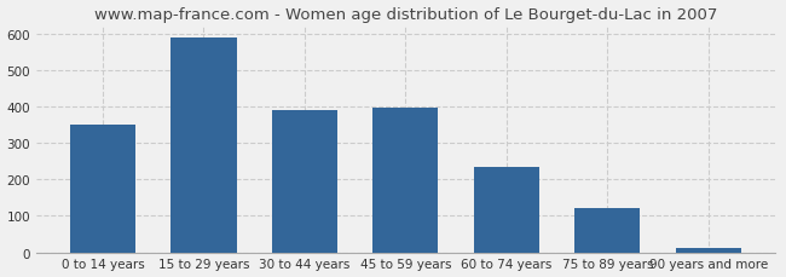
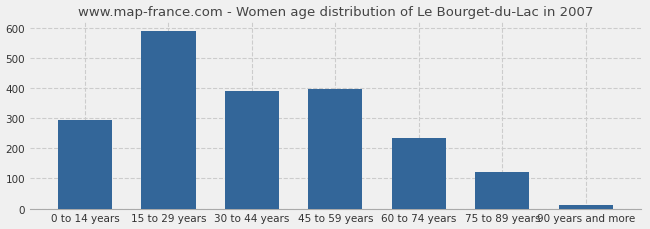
0 to 14 years: 350 -> 295
